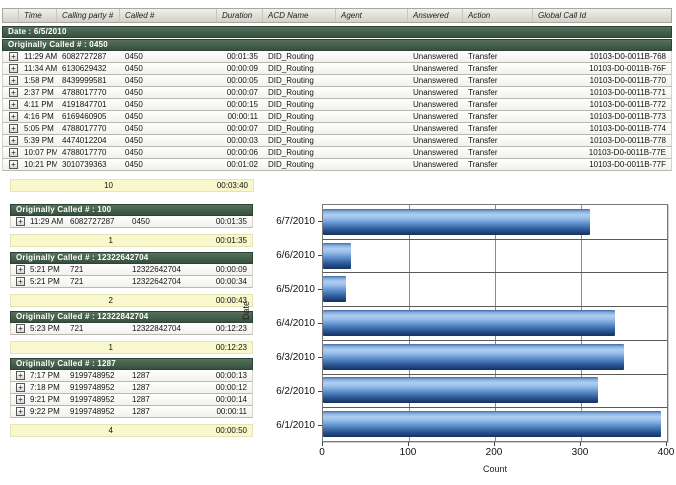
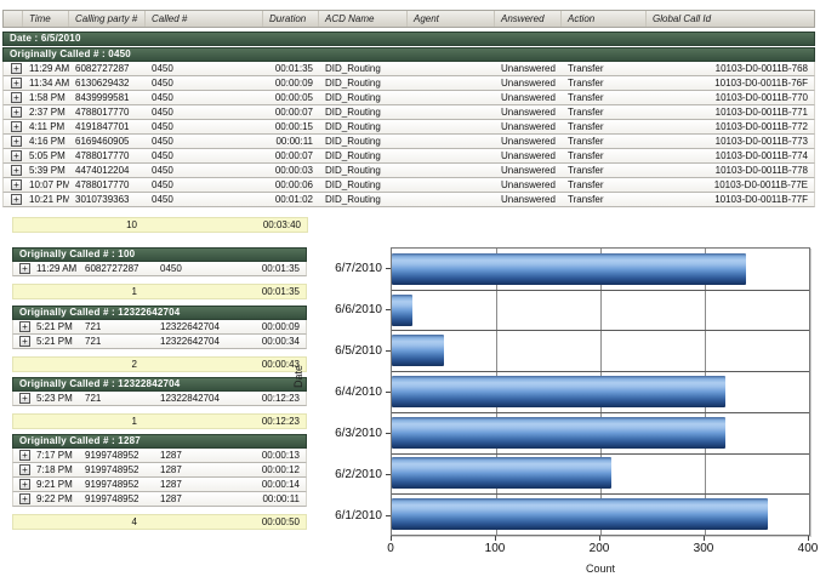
6/7/2010: 310 -> 340
6/6/2010: 30 -> 20
6/5/2010: 30 -> 50
6/4/2010: 340 -> 320
6/3/2010: 350 -> 320
6/2/2010: 320 -> 210
6/1/2010: 390 -> 360
